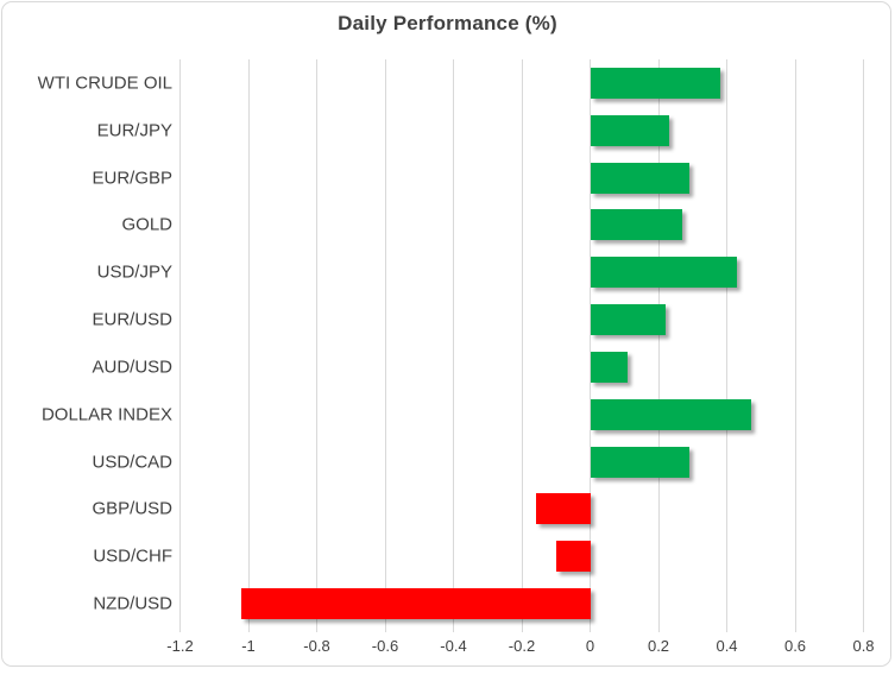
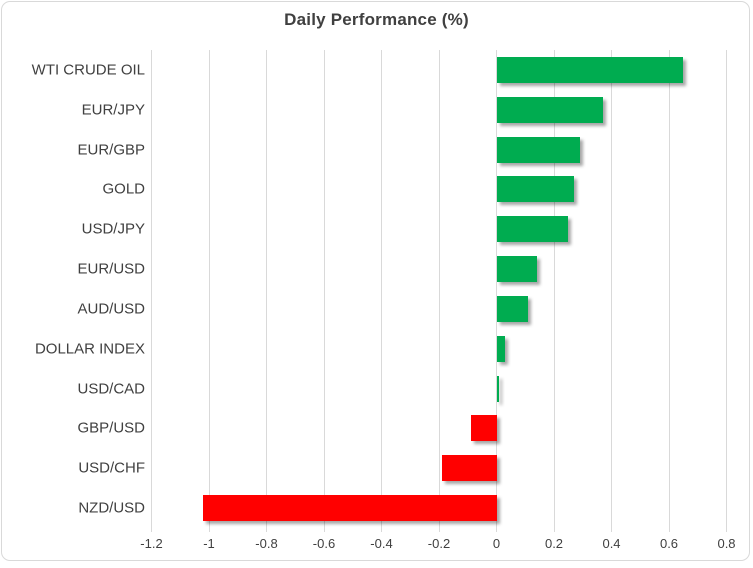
WTI CRUDE OIL: 0.38 -> 0.65
EUR/JPY: 0.23 -> 0.37
USD/JPY: 0.43 -> 0.25
EUR/USD: 0.22 -> 0.14
DOLLAR INDEX: 0.47 -> 0.03
USD/CAD: 0.29 -> 0.01
GBP/USD: -0.16 -> -0.09
USD/CHF: -0.10 -> -0.19
